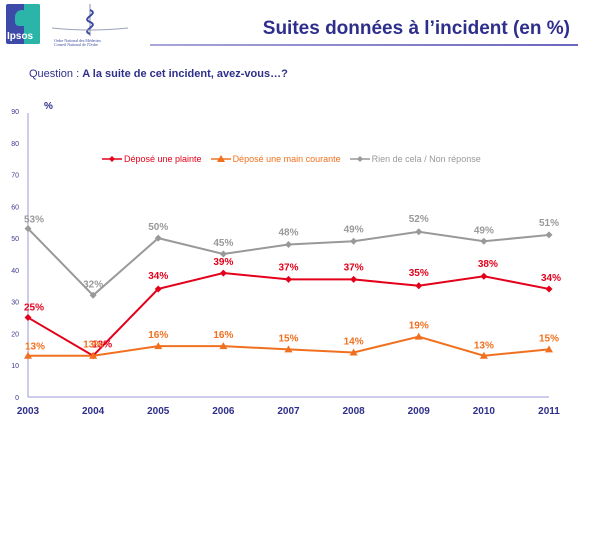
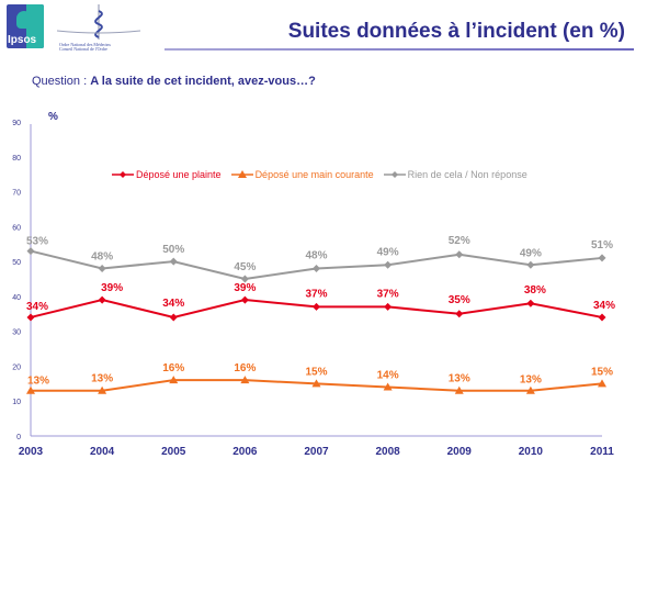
Déposé une plainte/2003: 25% -> 34%
Déposé une plainte/2004: 13% -> 39%
Rien de cela / Non réponse/2004: 32% -> 48%
Déposé une main courante/2009: 19% -> 13%
